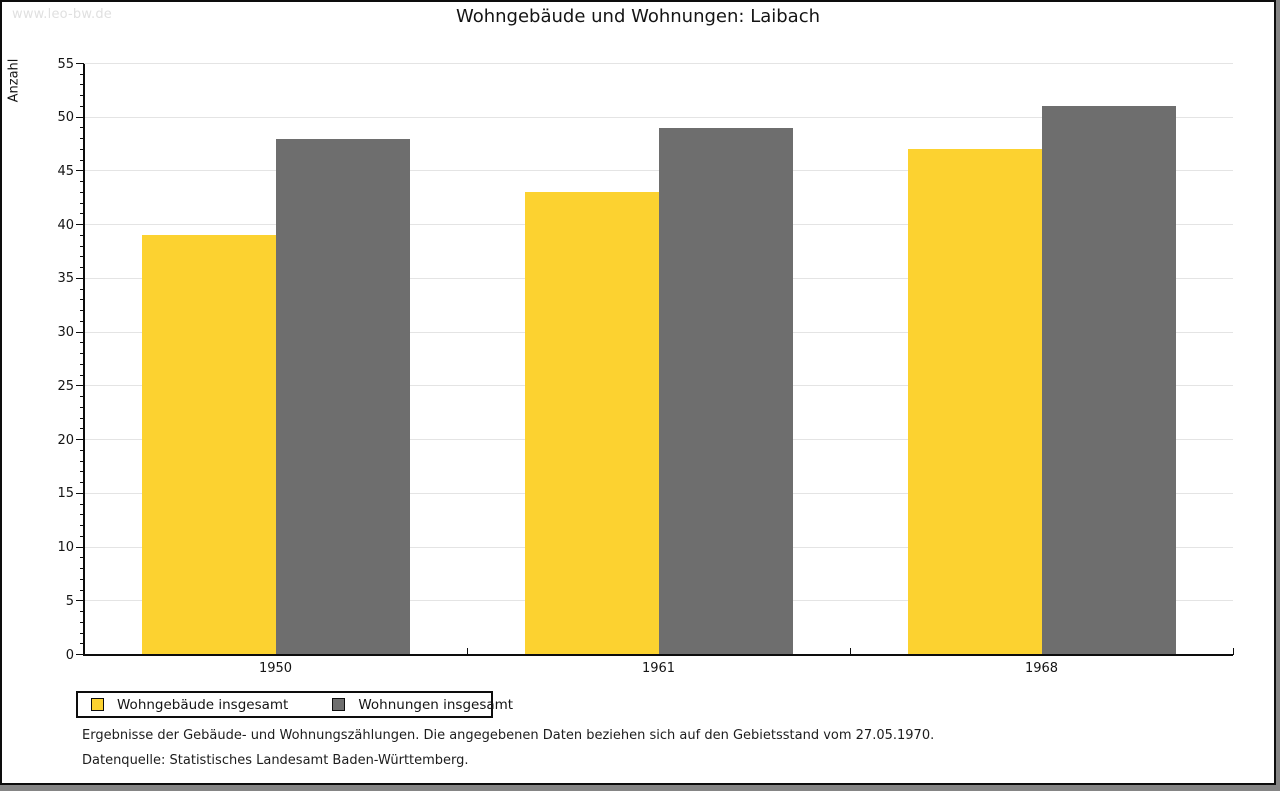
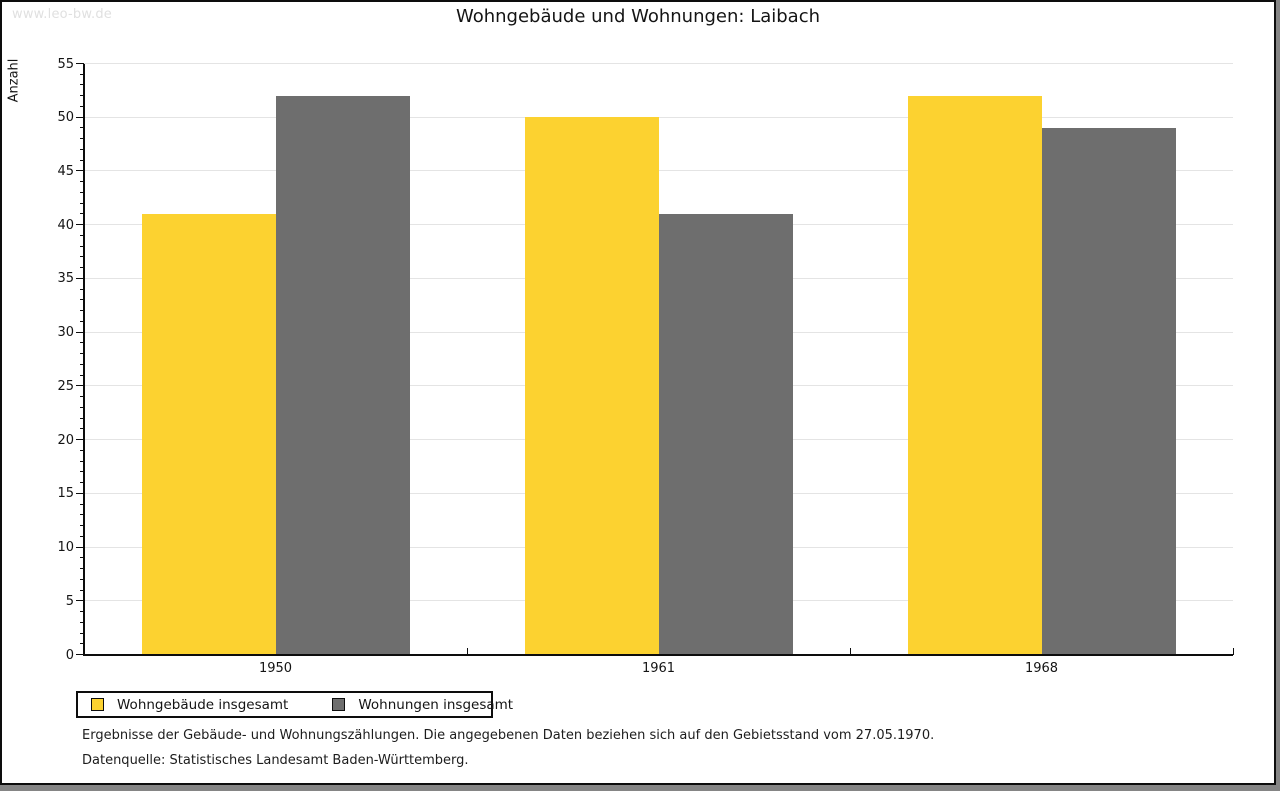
Wohngebäude insgesamt/1950: 39 -> 41
Wohnungen insgesamt/1950: 48 -> 52
Wohngebäude insgesamt/1961: 43 -> 50
Wohnungen insgesamt/1961: 49 -> 41
Wohngebäude insgesamt/1968: 47 -> 52
Wohnungen insgesamt/1968: 51 -> 49
